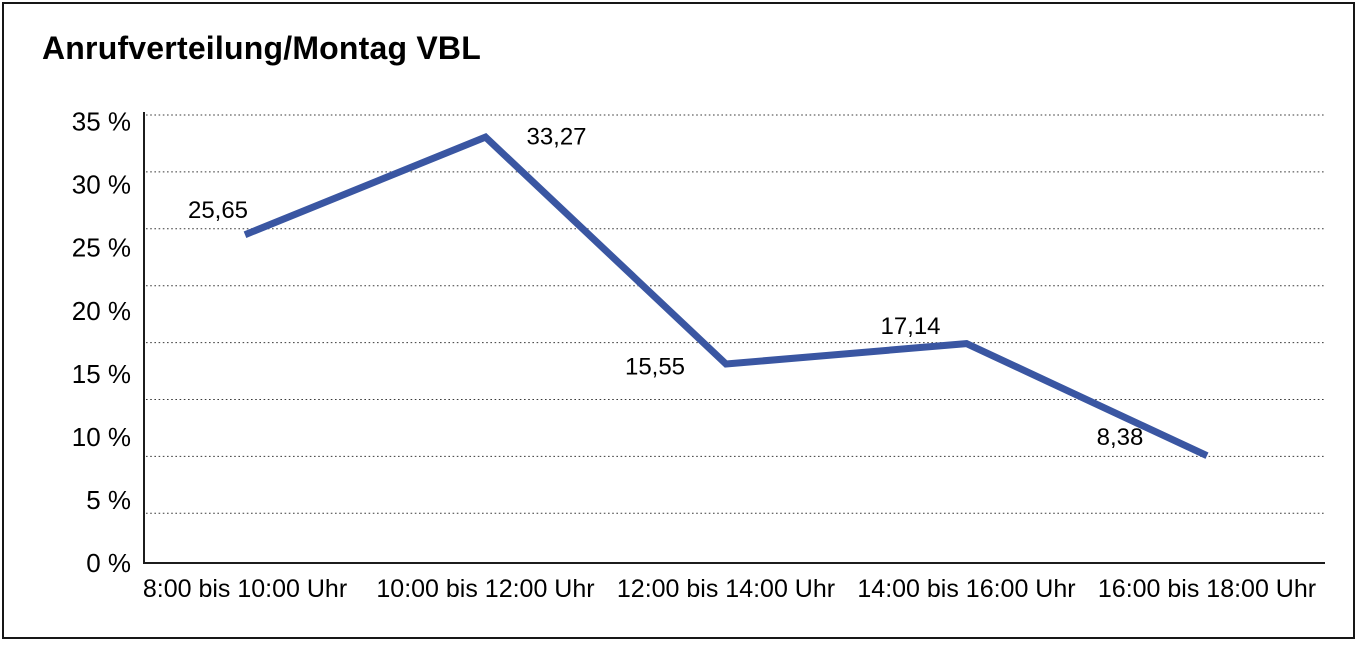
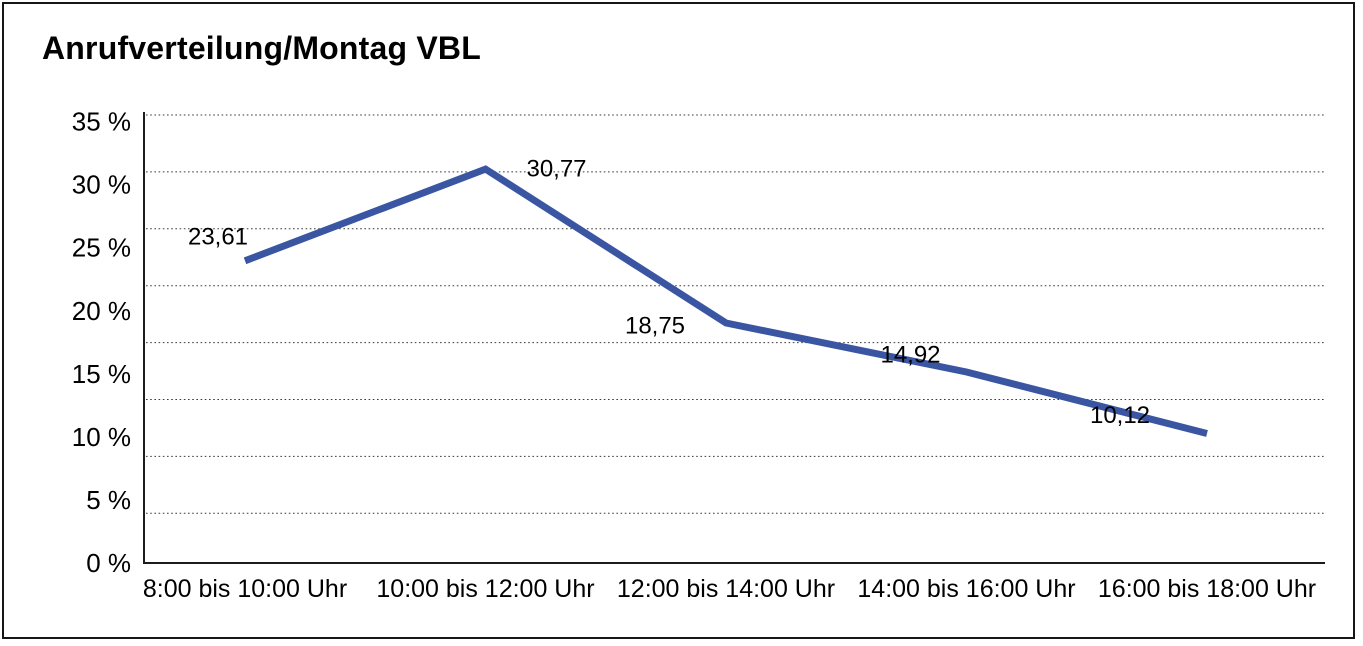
8:00 bis 10:00 Uhr: 25,65 -> 23,61
10:00 bis 12:00 Uhr: 33,27 -> 30,77
12:00 bis 14:00 Uhr: 15,55 -> 18,75
14:00 bis 16:00 Uhr: 17,14 -> 14,92
16:00 bis 18:00 Uhr: 8,38 -> 10,12
